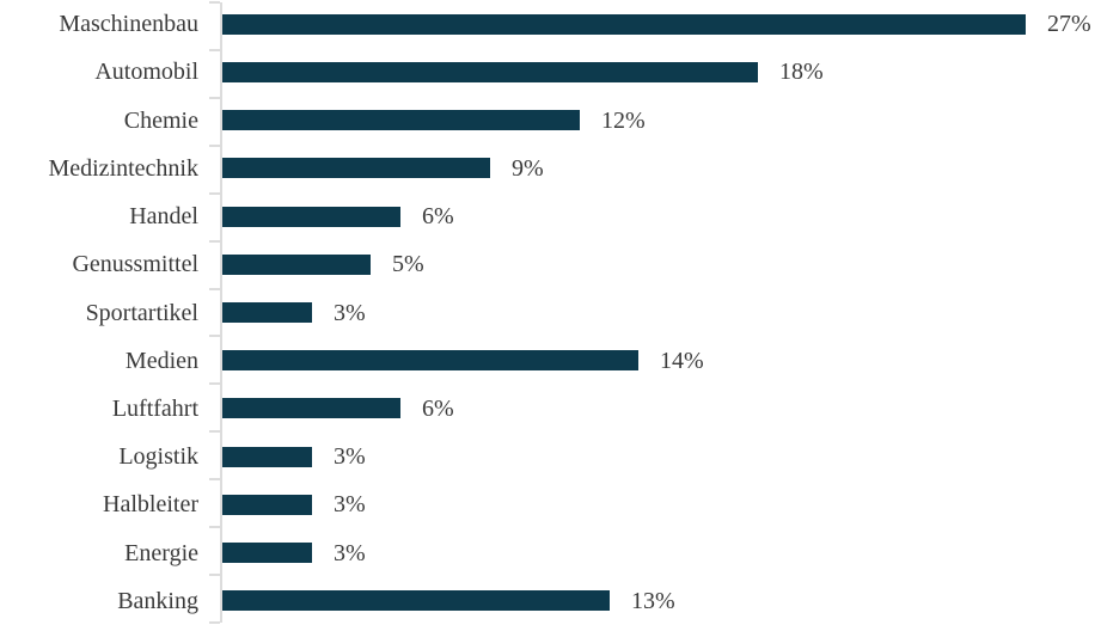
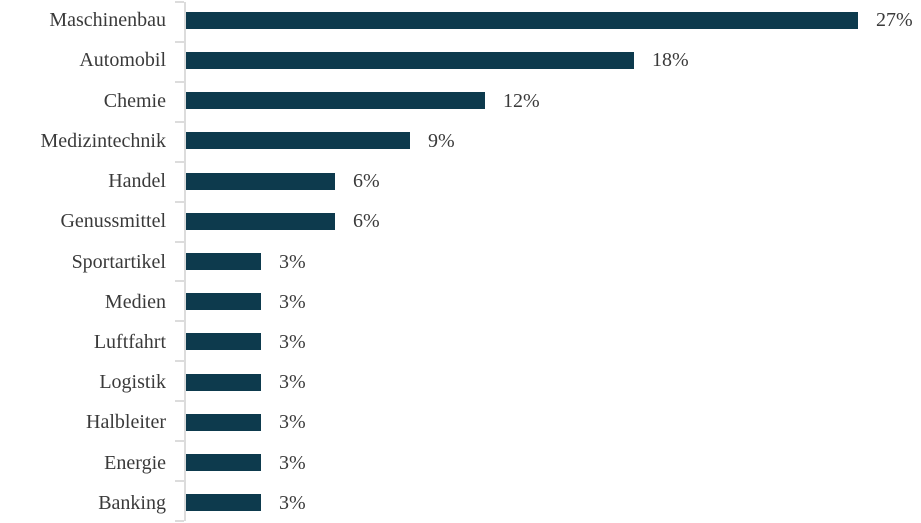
Genussmittel: 5% -> 6%
Medien: 14% -> 3%
Luftfahrt: 6% -> 3%
Banking: 13% -> 3%
